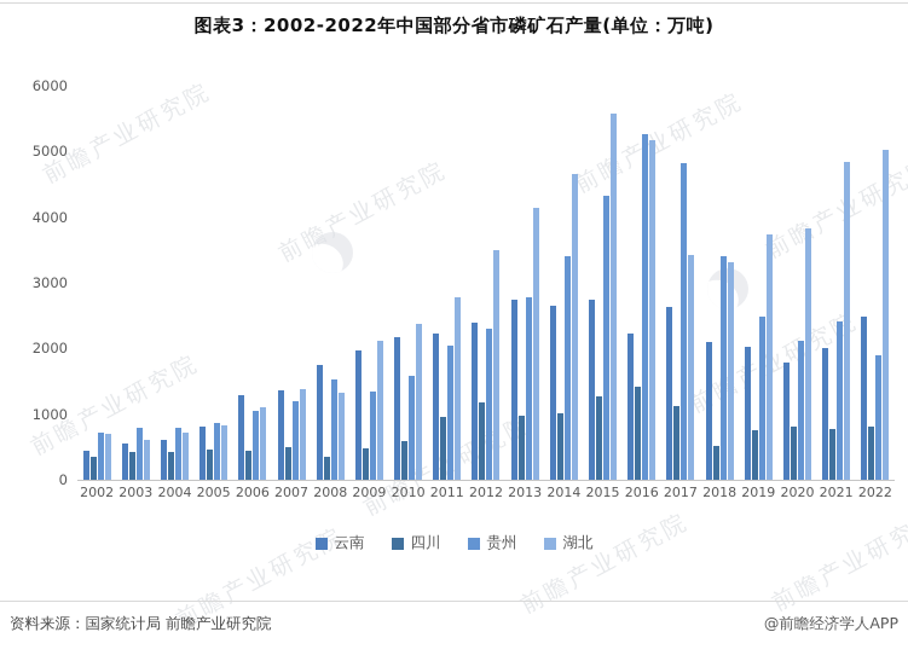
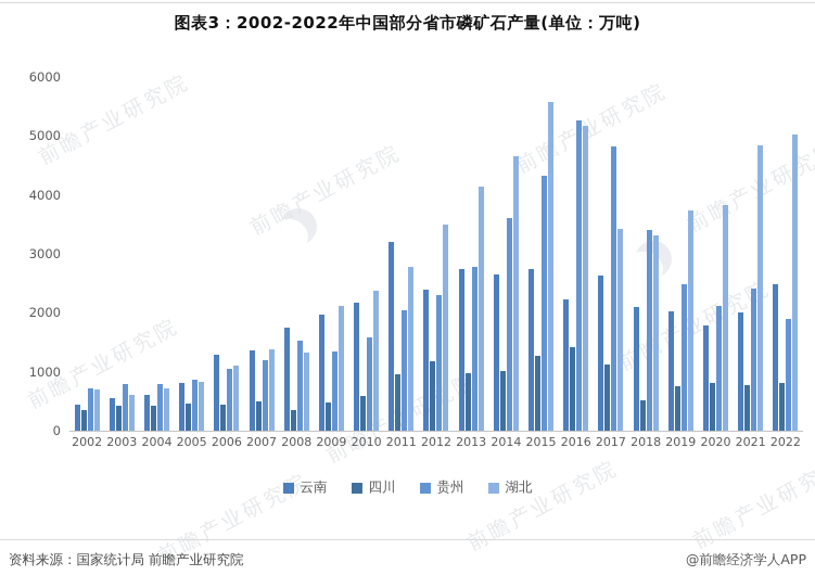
云南/2011: 2200 -> 3200
贵州/2014: 3400 -> 3600
